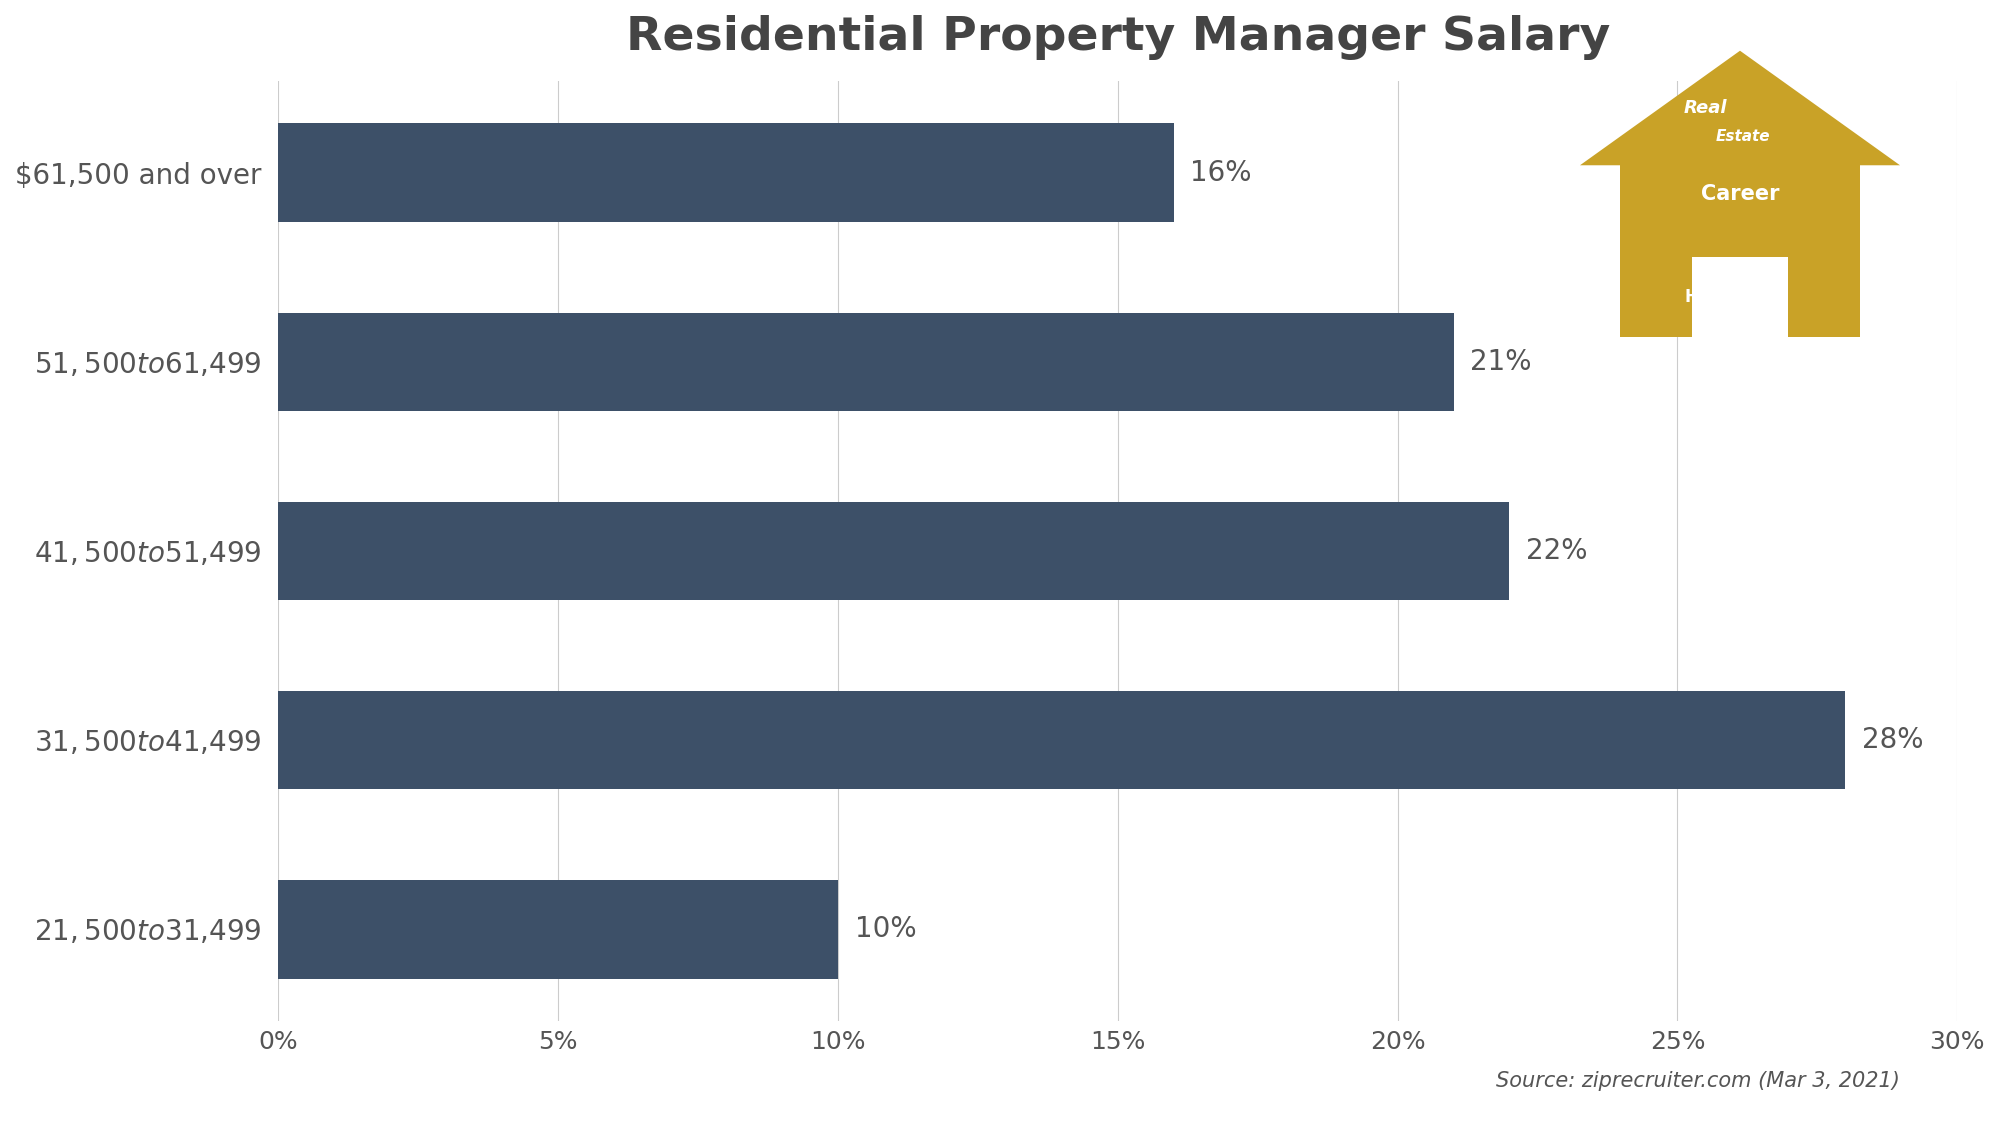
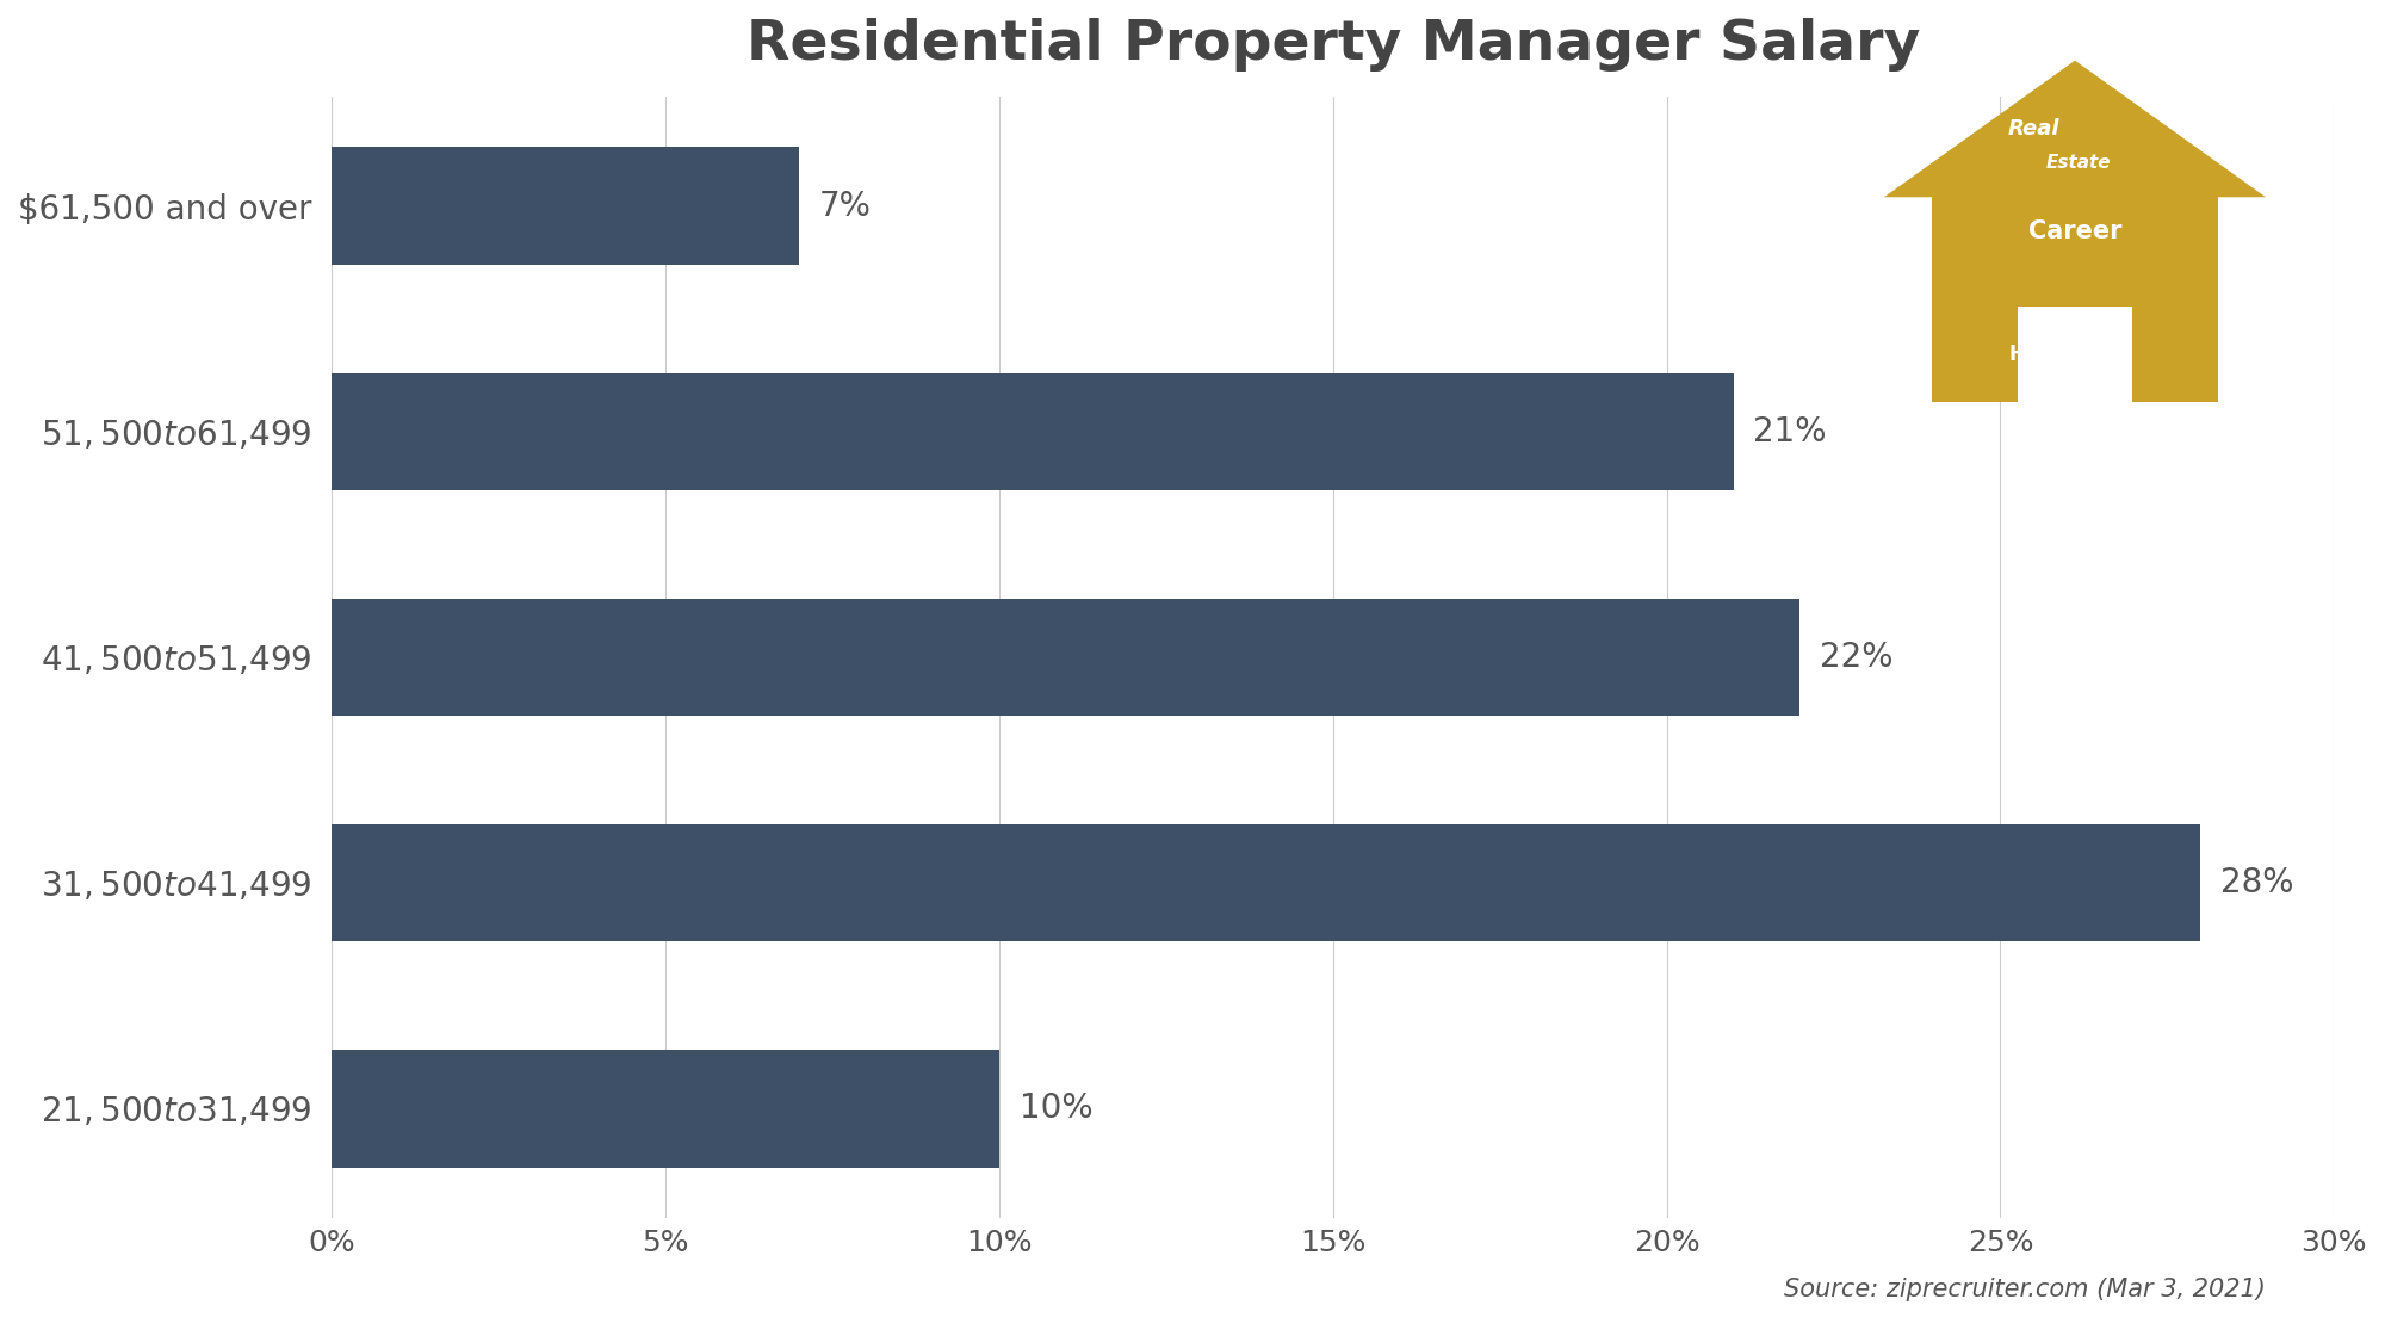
$61,500 and over: 16% -> 7%
